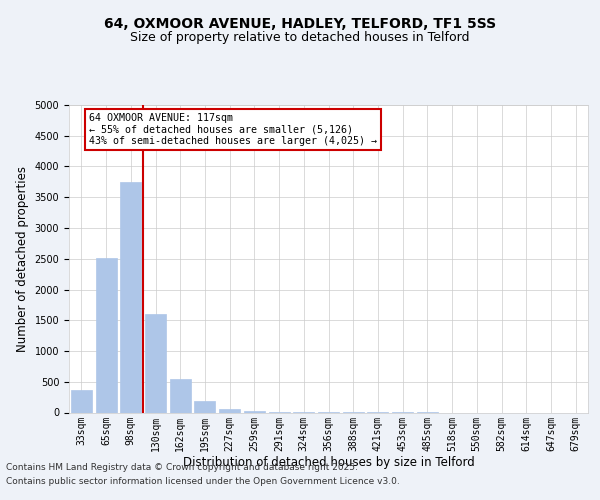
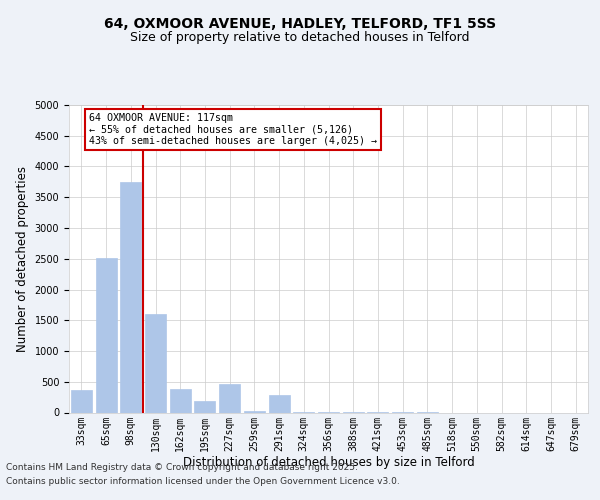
162sqm: 540 -> 380
227sqm: 60 -> 460
291sqm: 20 -> 280
